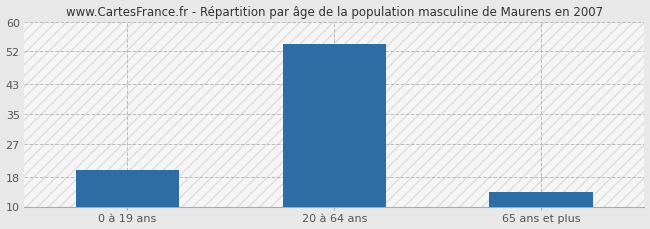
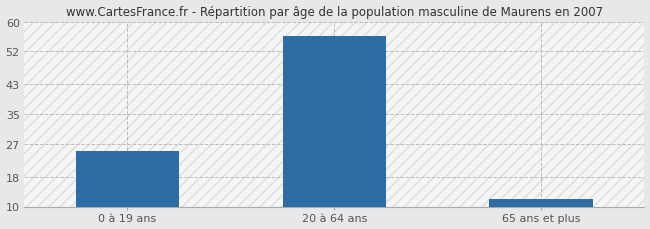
0 à 19 ans: 20 -> 25
20 à 64 ans: 54 -> 56
65 ans et plus: 14 -> 12
